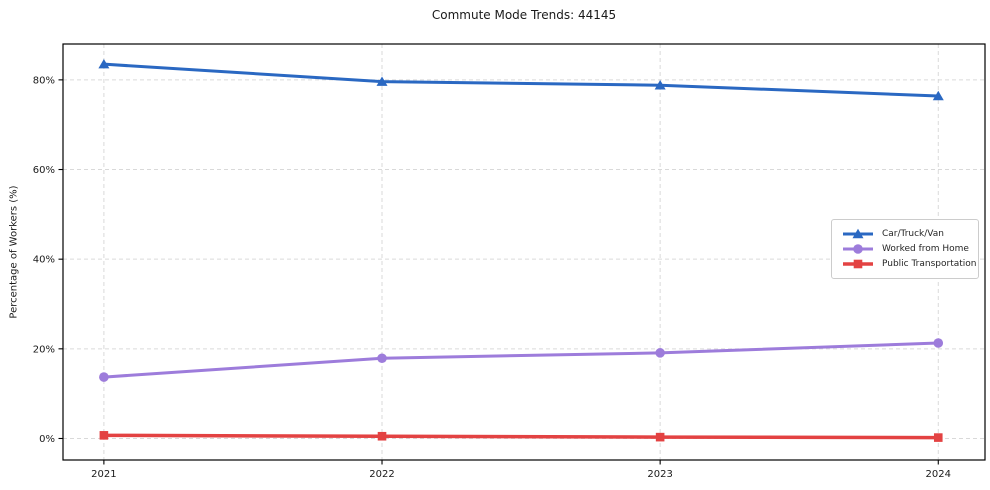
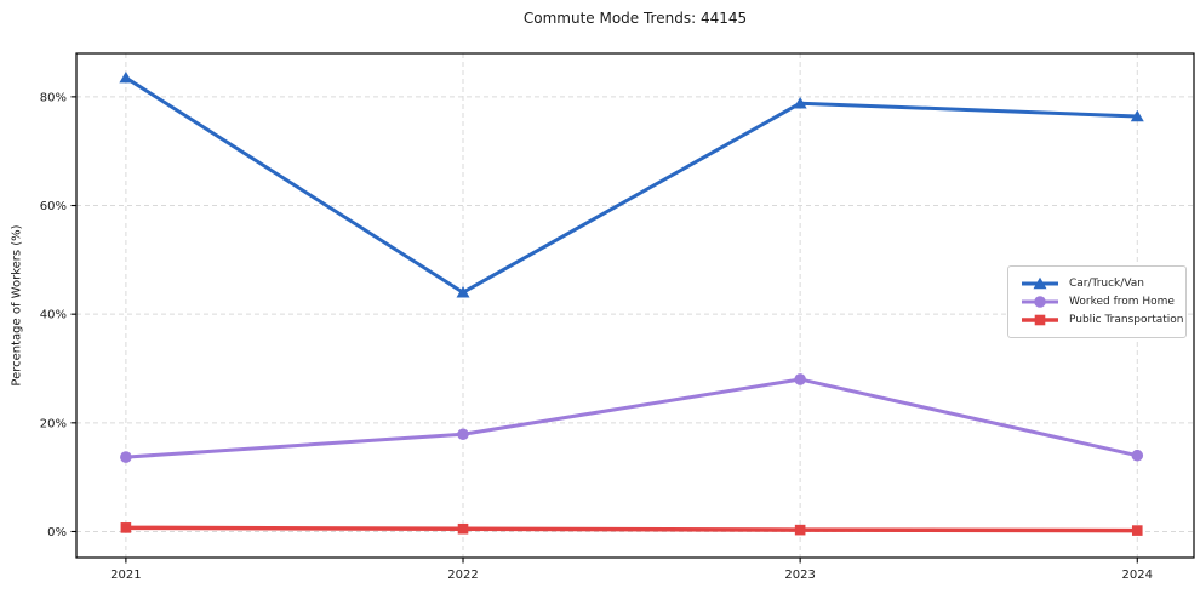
Car/Truck/Van/2022: 80% -> 44%
Worked from Home/2023: 19% -> 28%
Worked from Home/2024: 21% -> 14%
